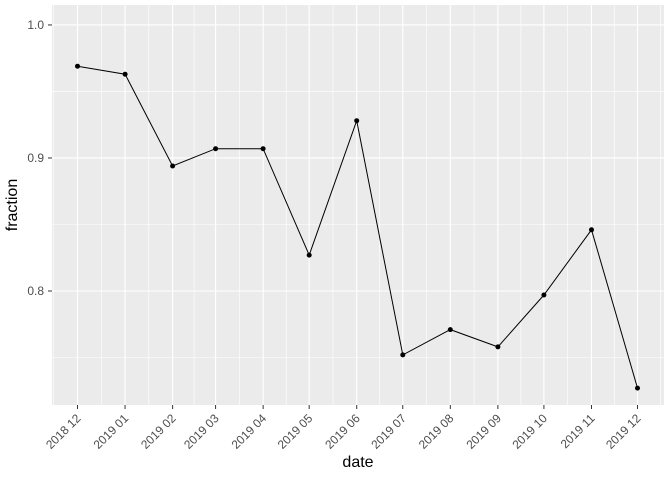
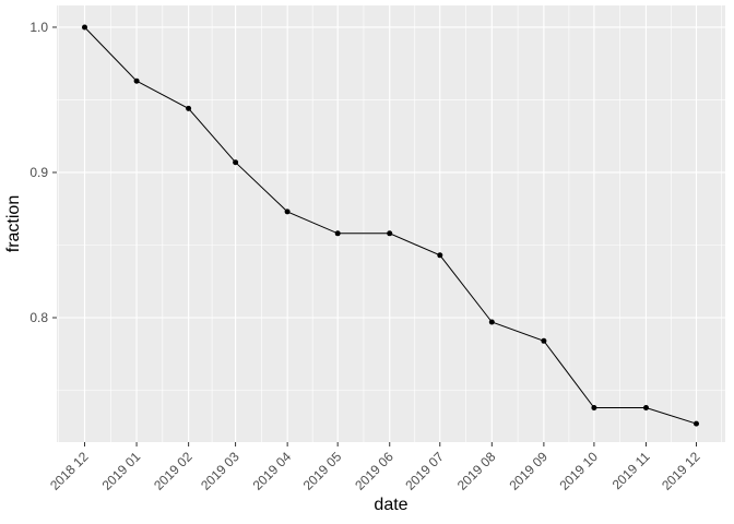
2018 12: 0.969 -> 1.000
2019 02: 0.894 -> 0.944
2019 04: 0.907 -> 0.873
2019 05: 0.827 -> 0.858
2019 06: 0.928 -> 0.858
2019 07: 0.752 -> 0.843
2019 08: 0.771 -> 0.797
2019 09: 0.758 -> 0.784
2019 10: 0.797 -> 0.738
2019 11: 0.846 -> 0.738
